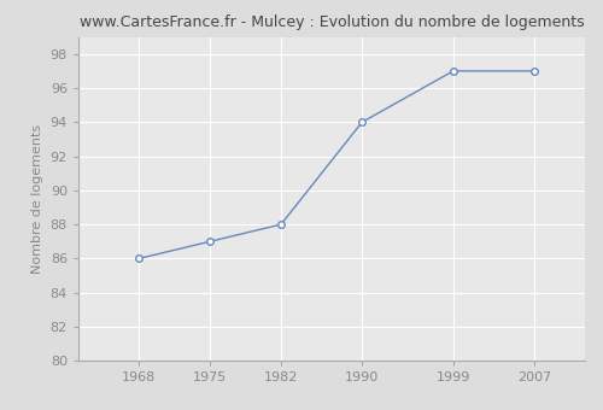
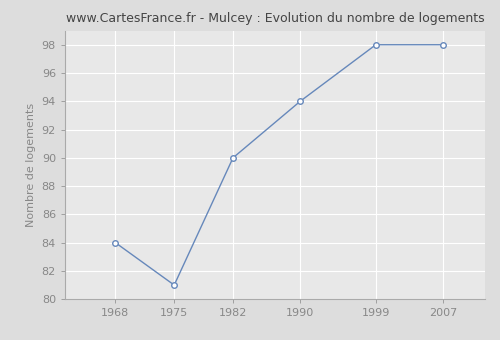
1968: 86 -> 84
1975: 87 -> 81
1982: 88 -> 90
1999: 97 -> 98
2007: 97 -> 98
